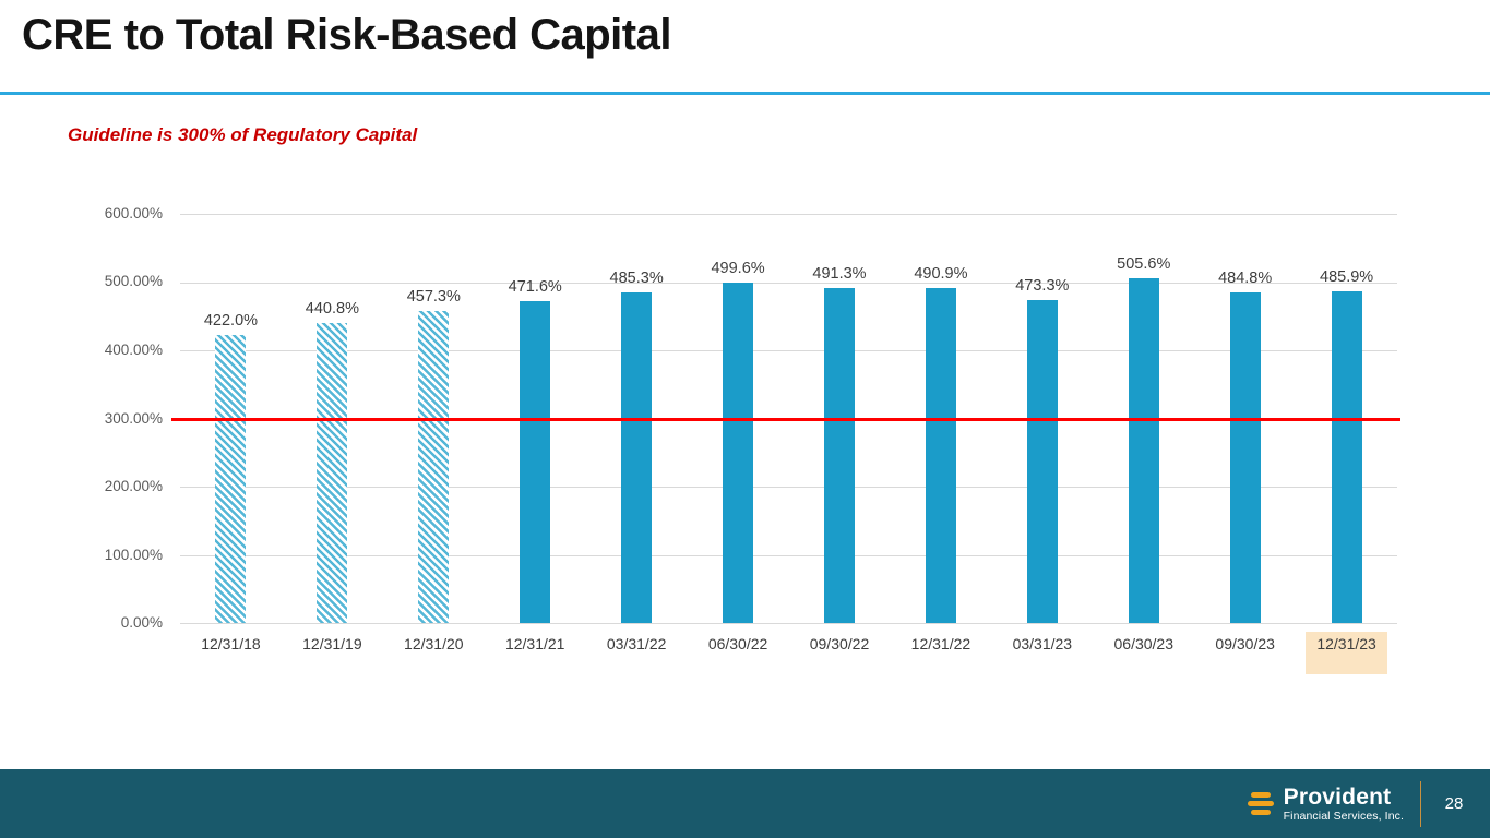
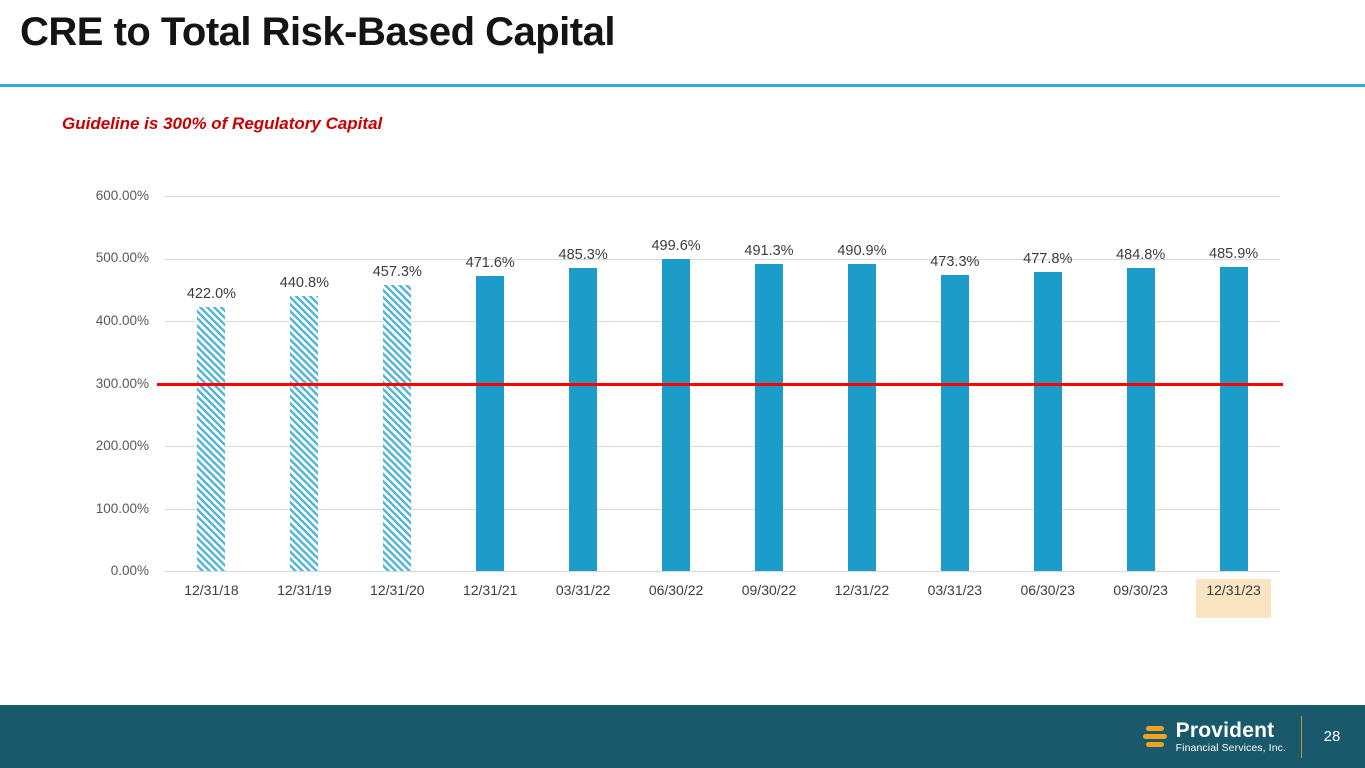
06/30/23: 505.6% -> 477.8%
